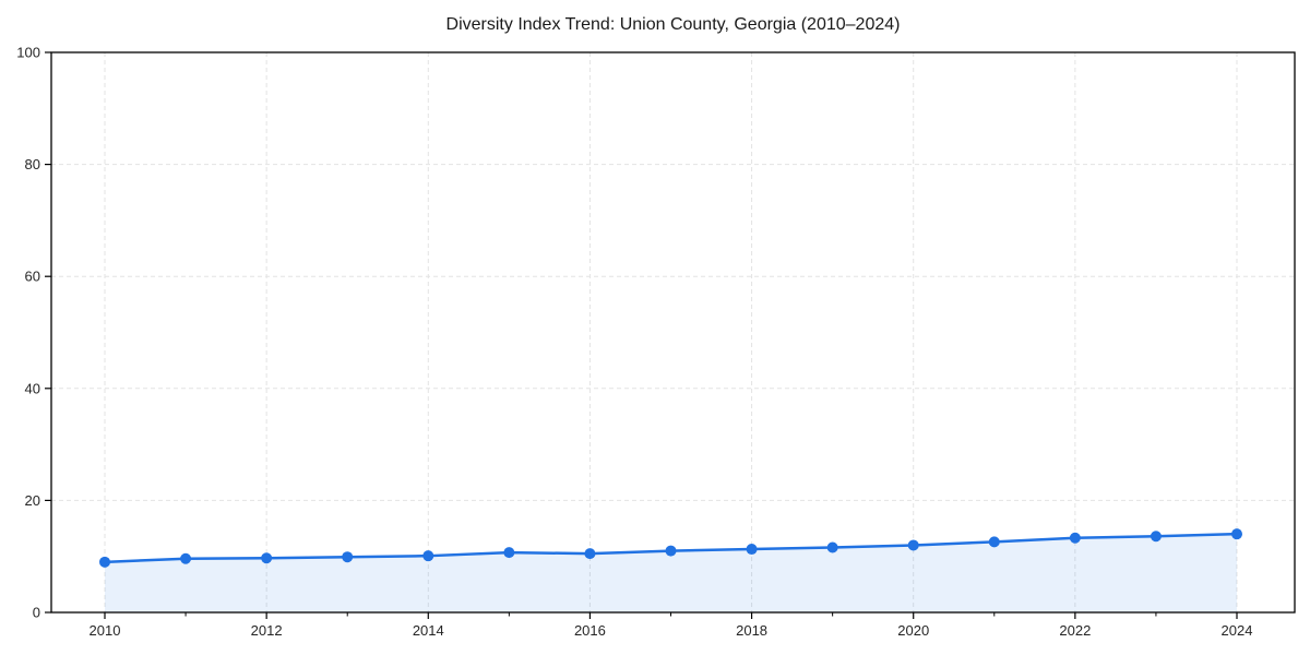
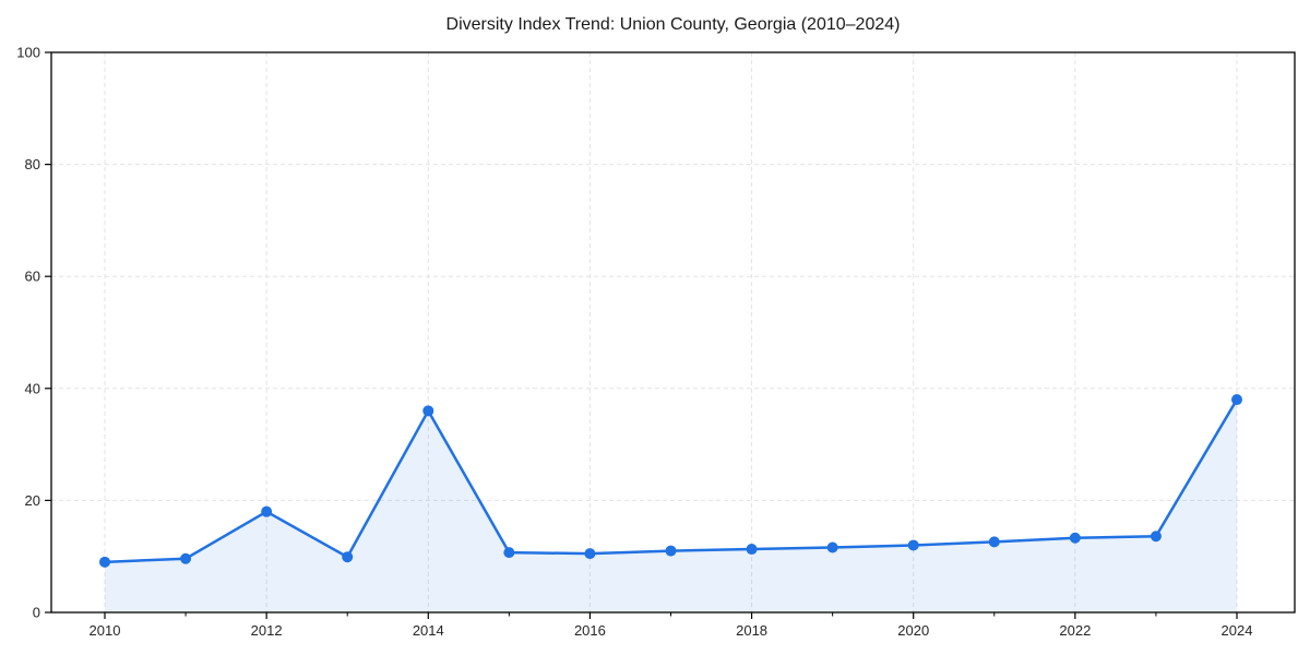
2012: 10 -> 18
2014: 10 -> 36
2024: 14 -> 38
